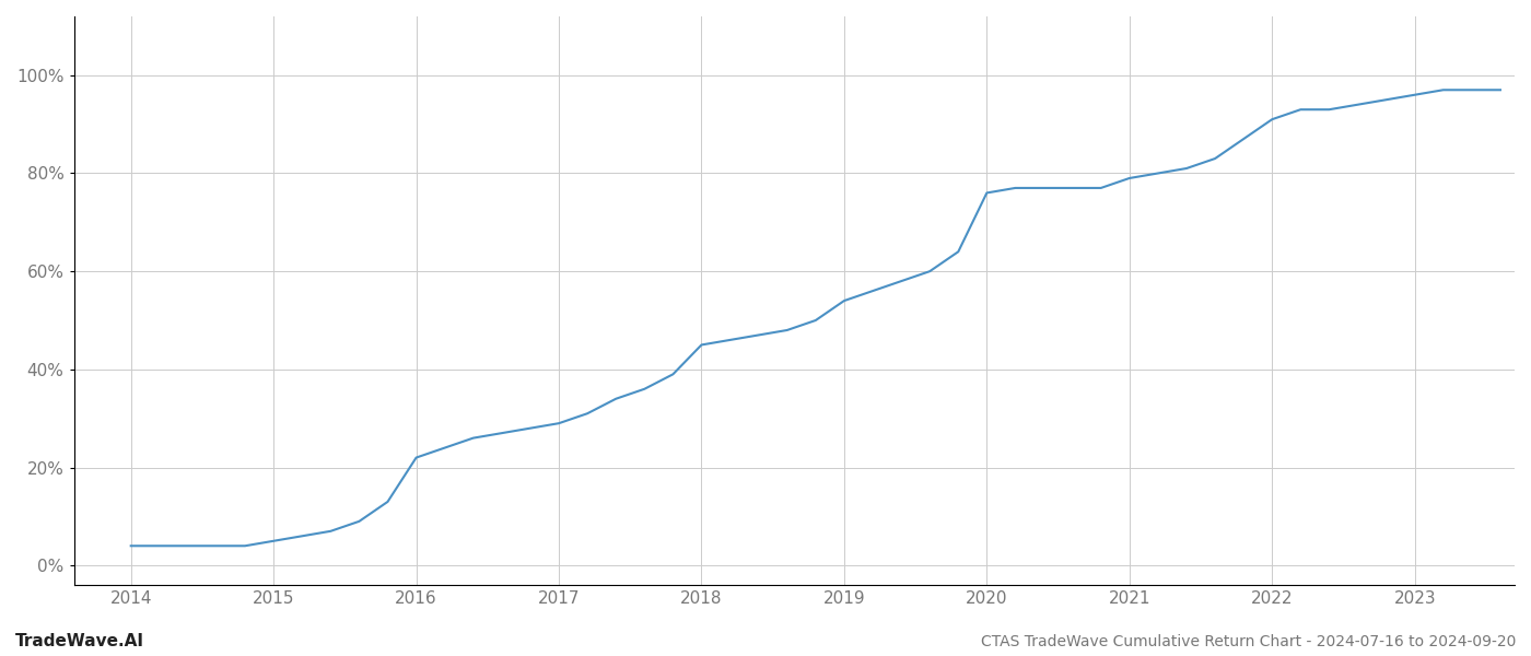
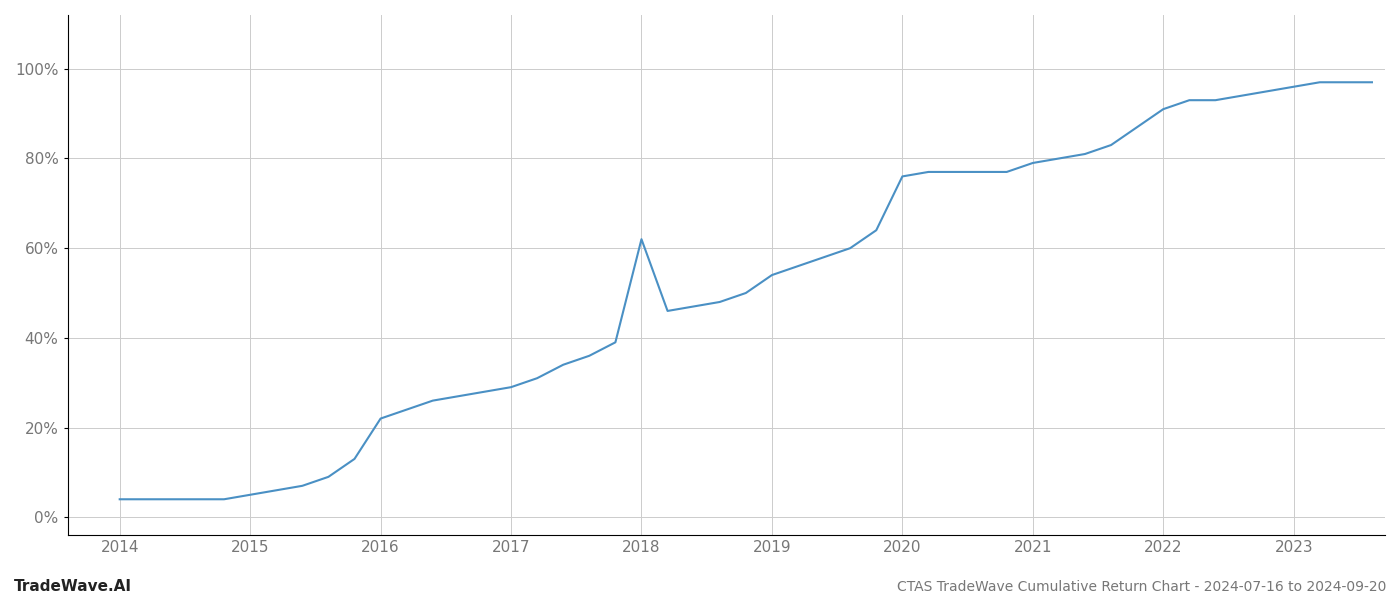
2018: 45% -> 62%
